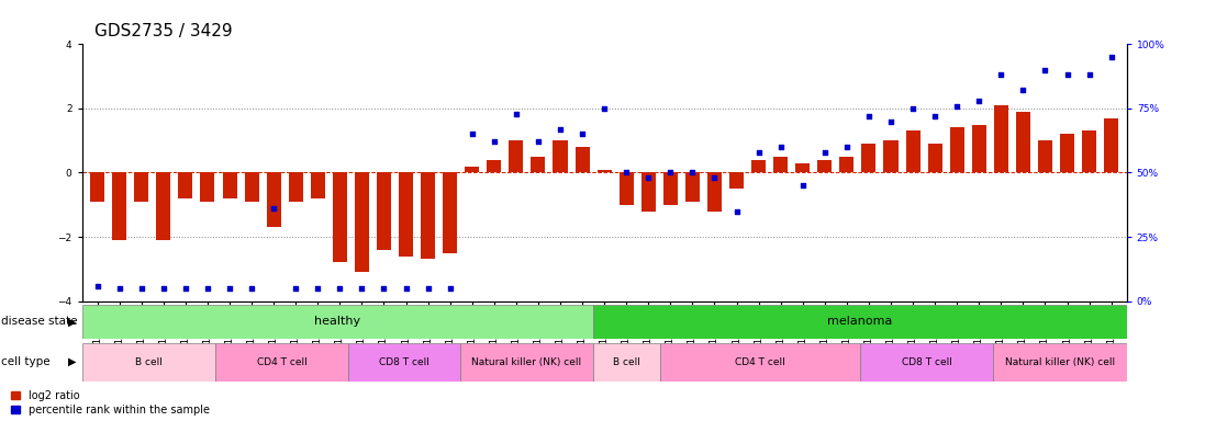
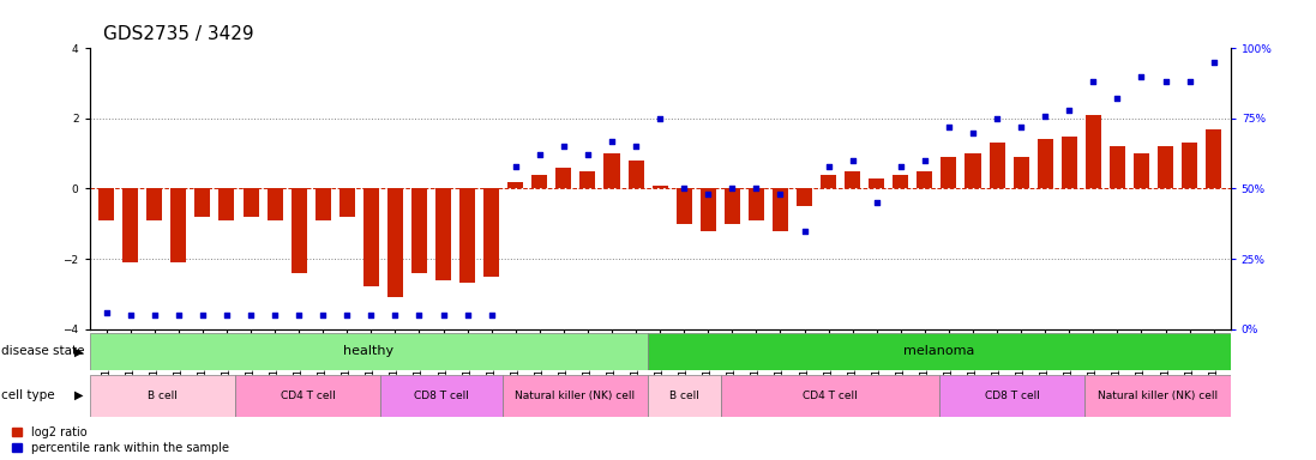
log2 ratio/GSM158534: -1.7 -> -2.4
percentile rank within the sample/GSM158534: 36% -> 5%
percentile rank within the sample/GSM158612: 65% -> 58%
log2 ratio/GSM158615: 1.0 -> 0.6
percentile rank within the sample/GSM158615: 73% -> 65%
log2 ratio/GSM158629: 1.9 -> 1.2
